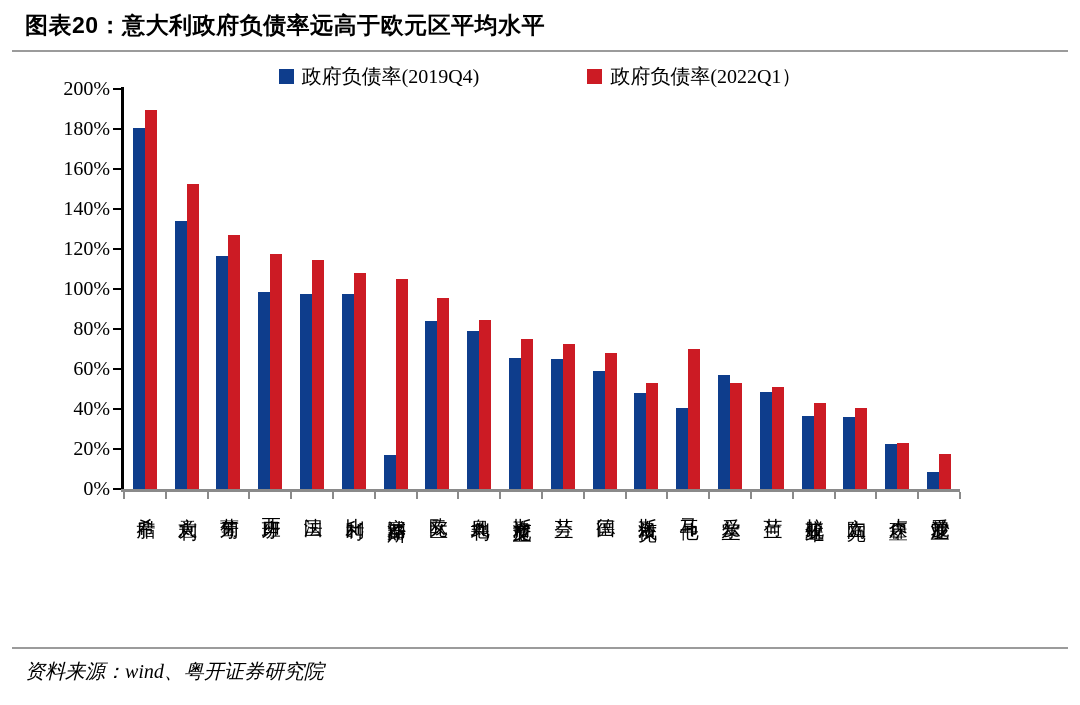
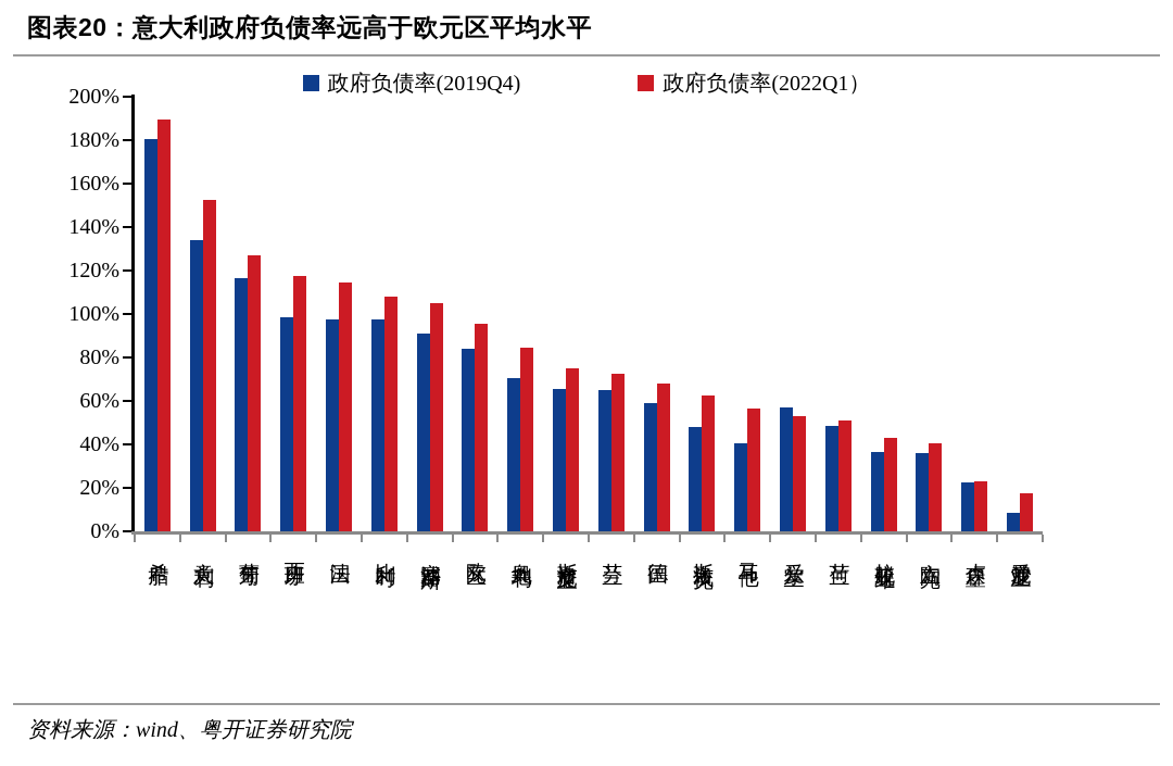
政府负债率(2019Q4)/塞浦路斯: 17% -> 91%
政府负债率(2019Q4)/奥地利: 79% -> 71%
政府负债率(2022Q1）/斯洛伐克: 53% -> 63%
政府负债率(2022Q1）/马耳他: 70% -> 56%
